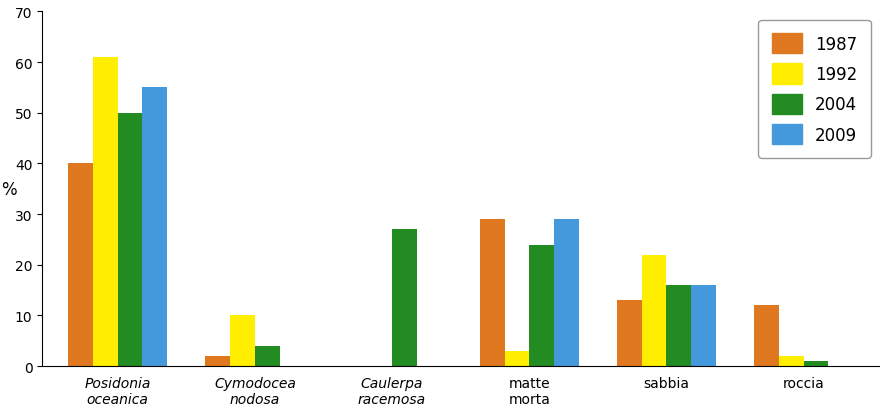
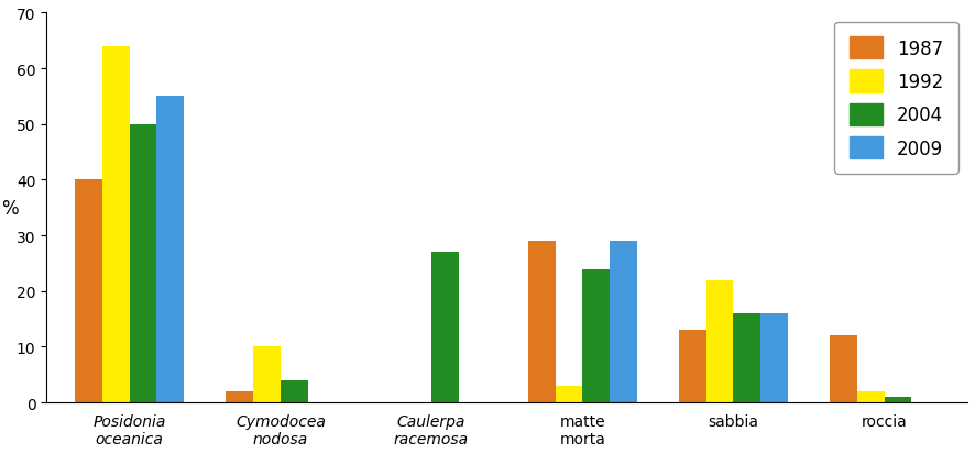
1992/Posidonia oceanica: 61 -> 64
